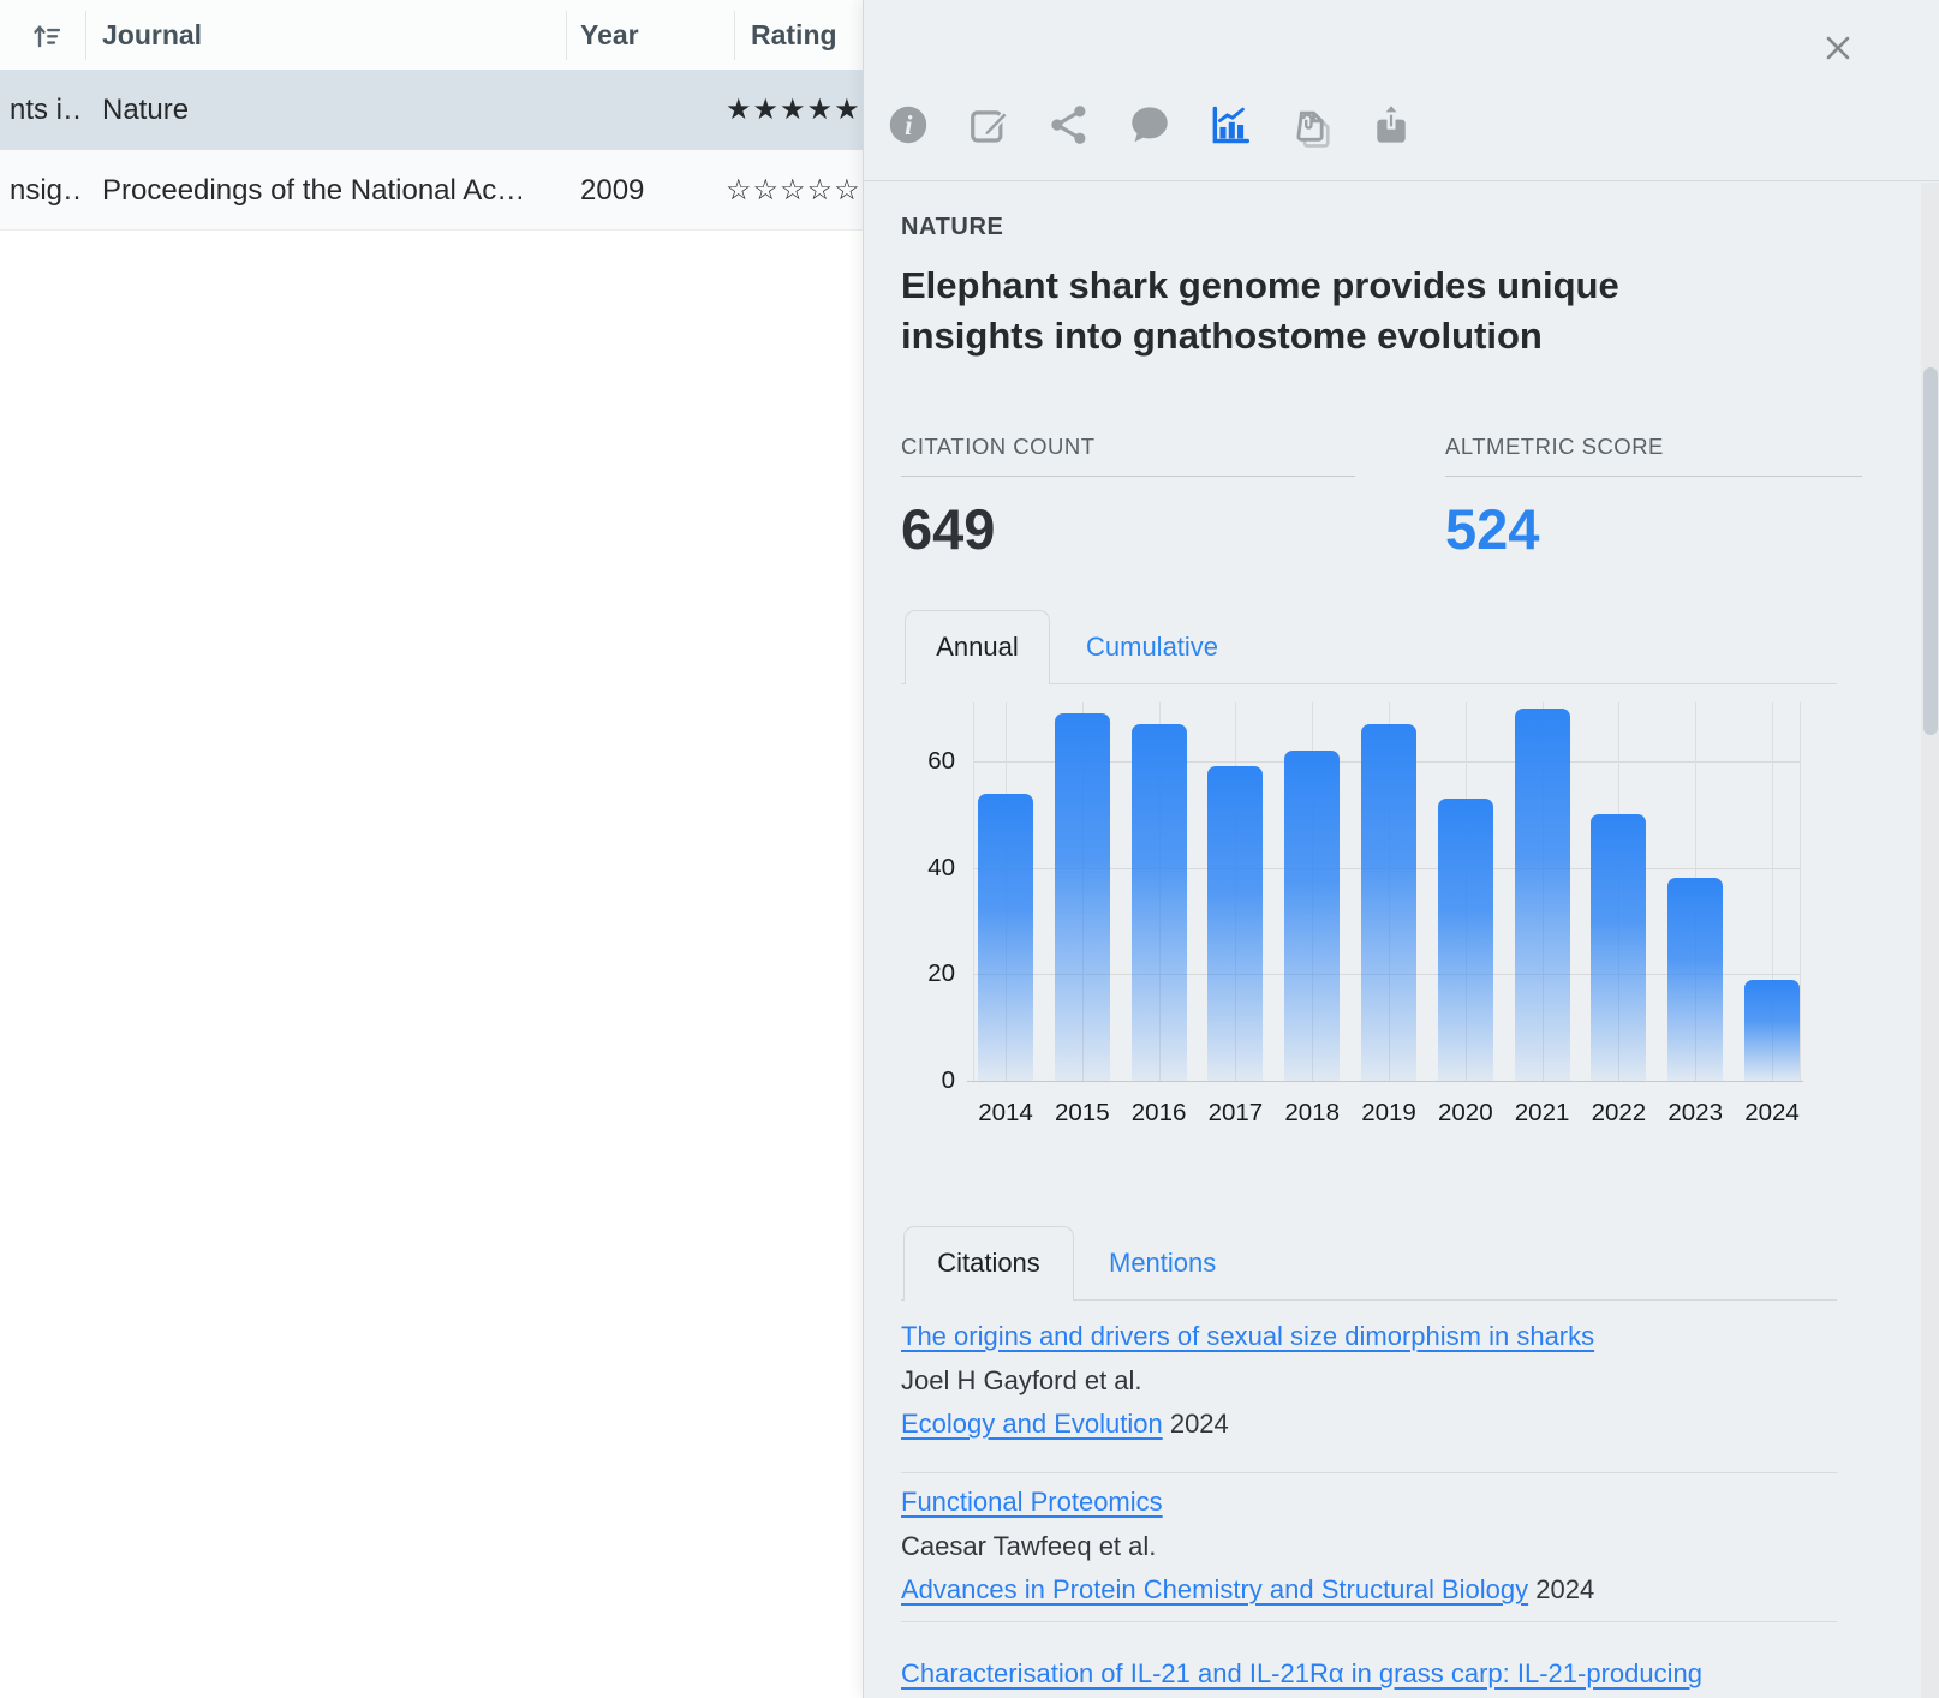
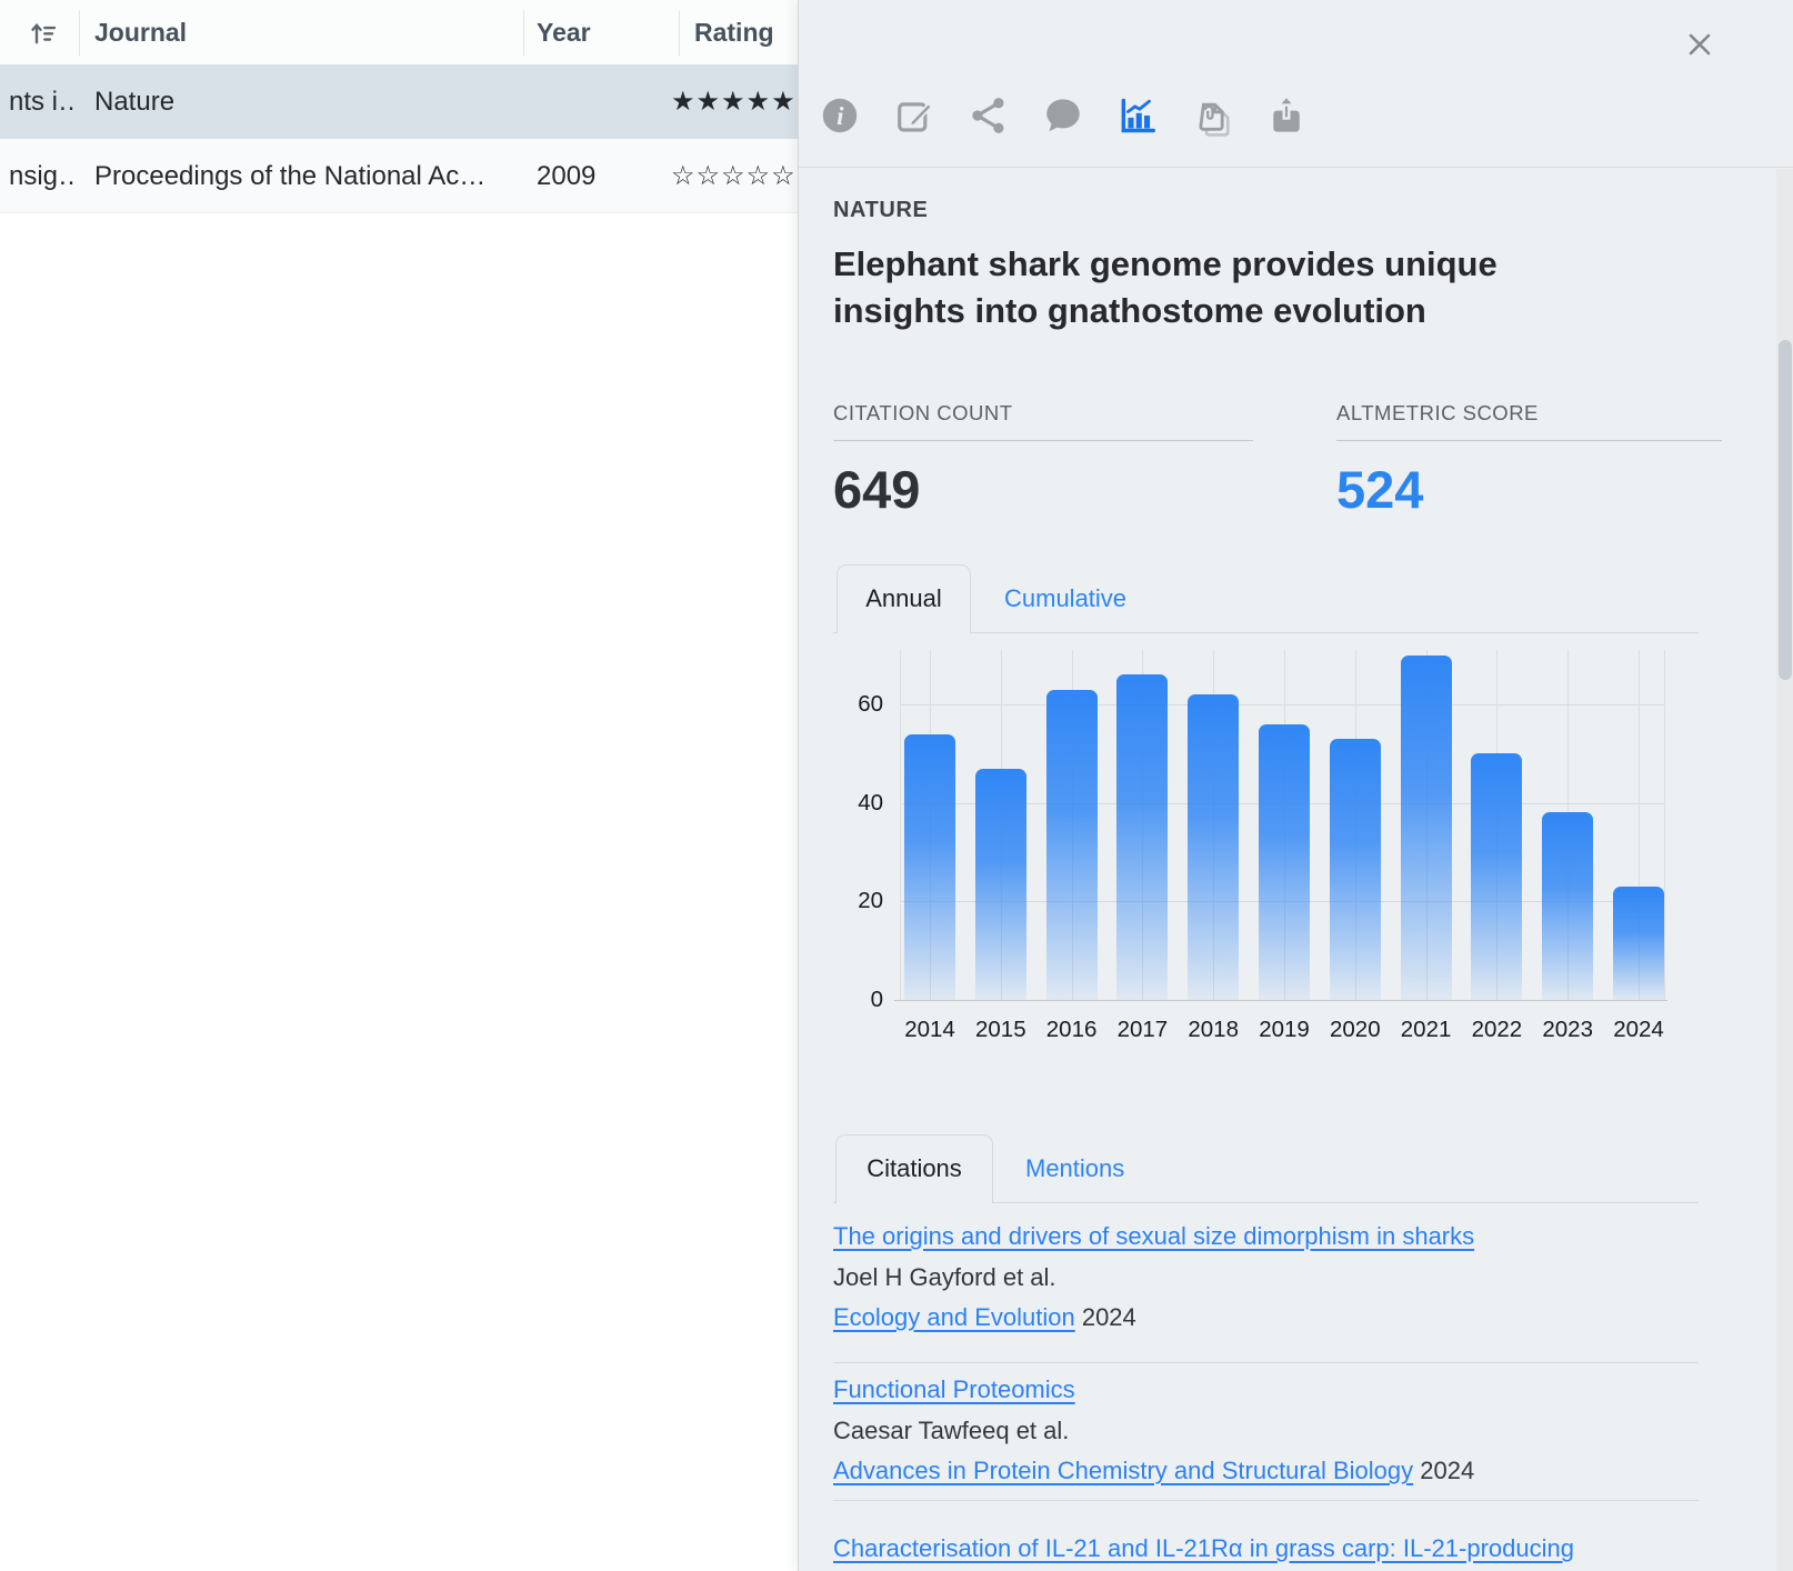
2015: 69 -> 47
2016: 67 -> 63
2017: 59 -> 66
2019: 67 -> 56
2024: 19 -> 23
